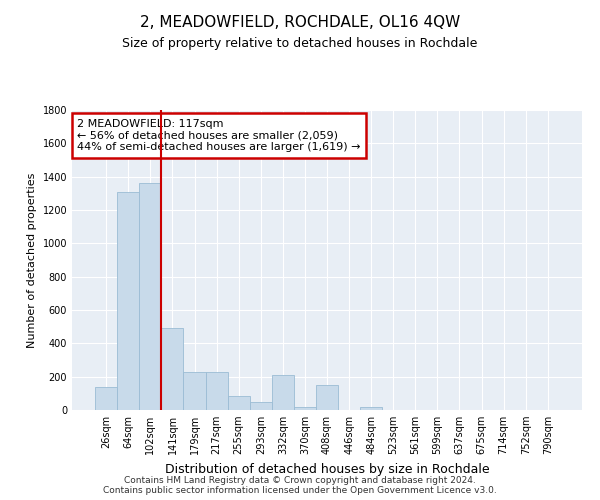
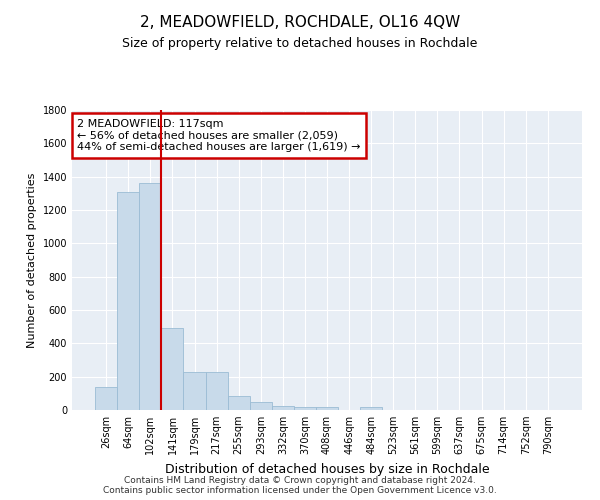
332sqm: 210 -> 20
408sqm: 150 -> 20
